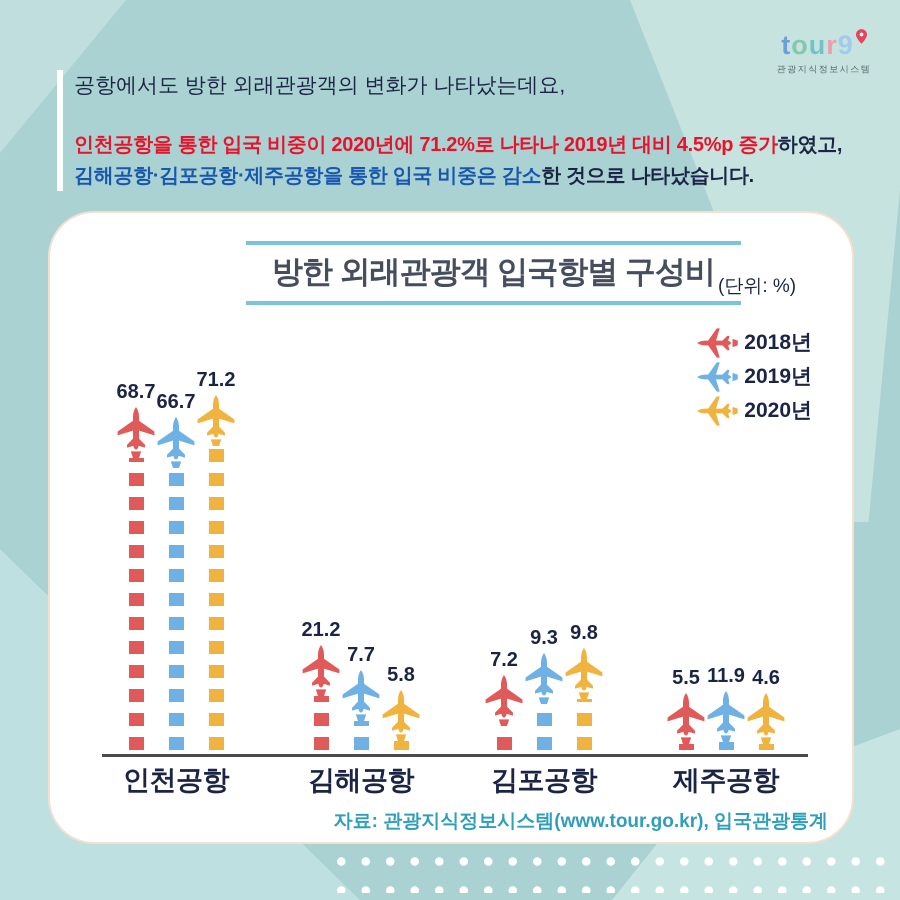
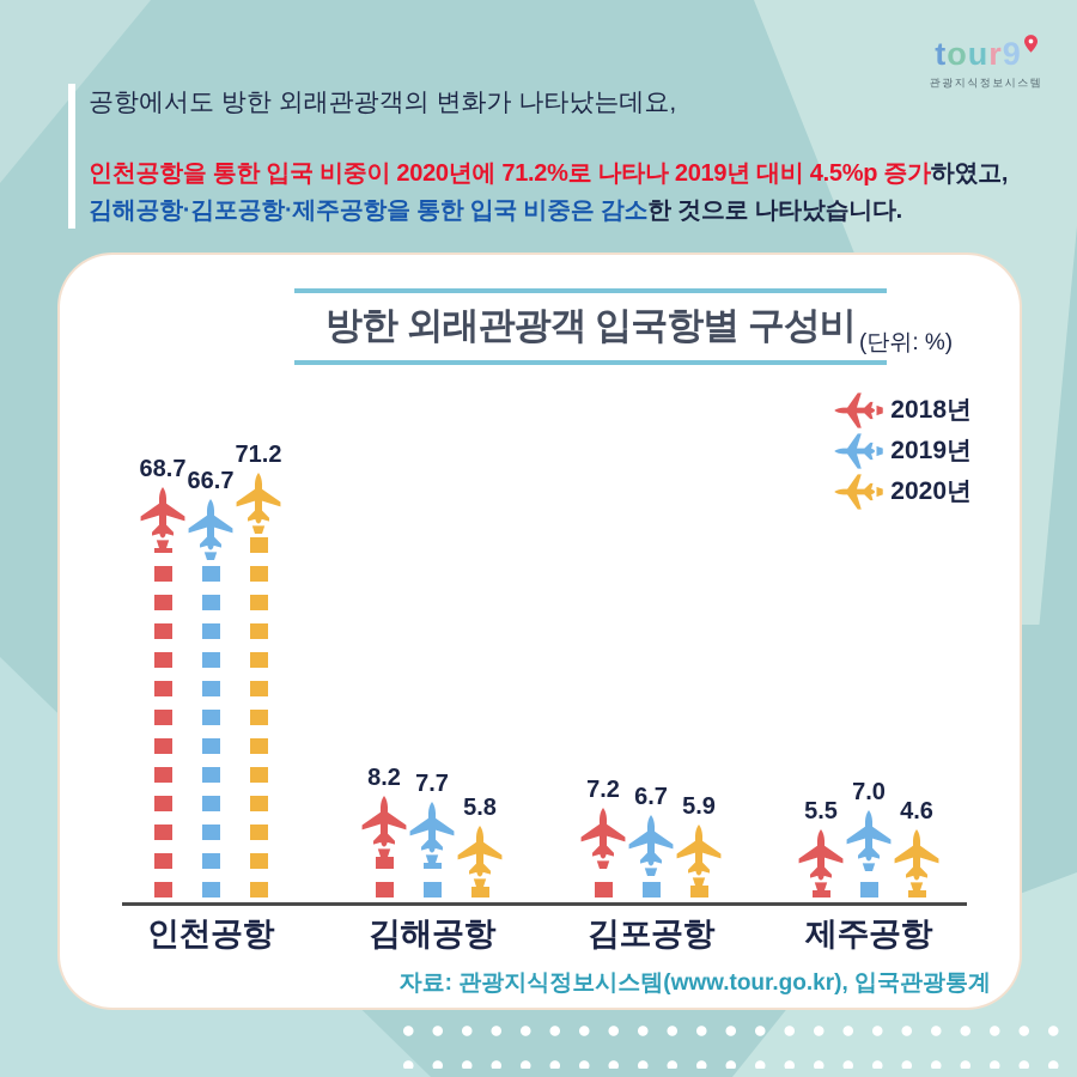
2018년/김해공항: 21.2 -> 8.2
2019년/김포공항: 9.3 -> 6.7
2020년/김포공항: 9.8 -> 5.9
2019년/제주공항: 11.9 -> 7.0
